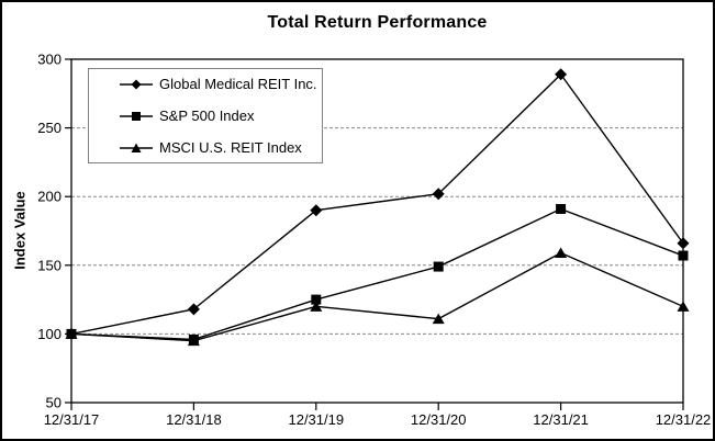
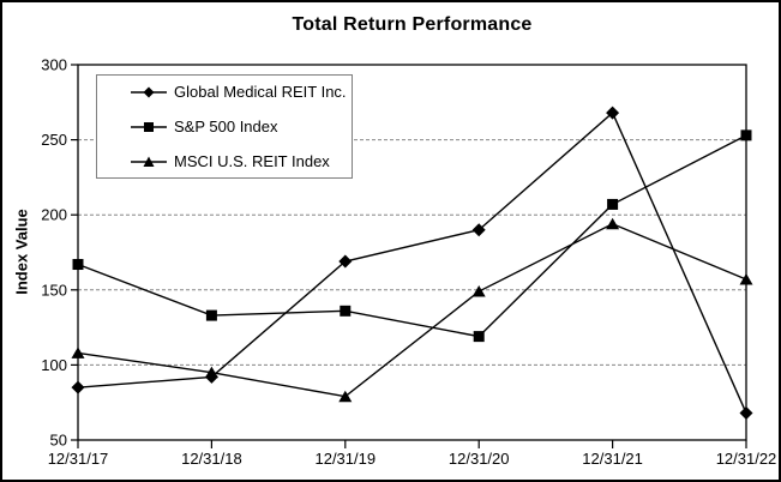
Global Medical REIT Inc./12/31/17: 100 -> 85
S&P 500 Index/12/31/17: 100 -> 167
MSCI U.S. REIT Index/12/31/17: 100 -> 108
Global Medical REIT Inc./12/31/18: 118 -> 92
S&P 500 Index/12/31/18: 96 -> 133
Global Medical REIT Inc./12/31/19: 190 -> 169
S&P 500 Index/12/31/19: 125 -> 136
MSCI U.S. REIT Index/12/31/19: 120 -> 79
Global Medical REIT Inc./12/31/20: 202 -> 190
S&P 500 Index/12/31/20: 149 -> 119
MSCI U.S. REIT Index/12/31/20: 111 -> 149
Global Medical REIT Inc./12/31/21: 289 -> 268
S&P 500 Index/12/31/21: 191 -> 207
MSCI U.S. REIT Index/12/31/21: 159 -> 194
Global Medical REIT Inc./12/31/22: 166 -> 68
S&P 500 Index/12/31/22: 157 -> 253
MSCI U.S. REIT Index/12/31/22: 120 -> 157
